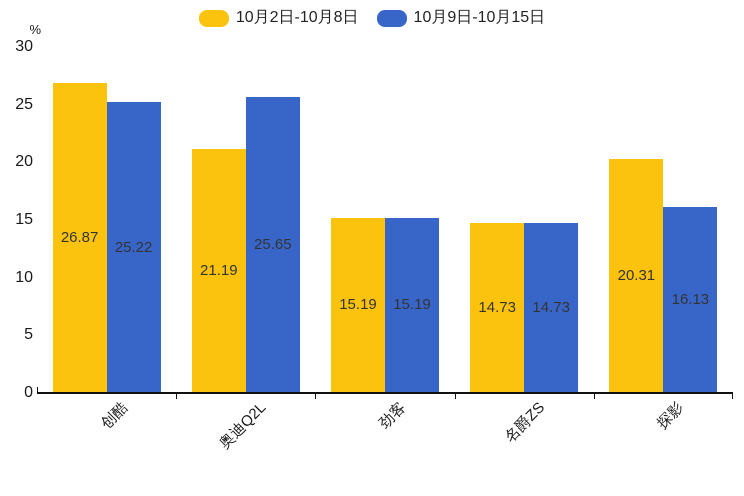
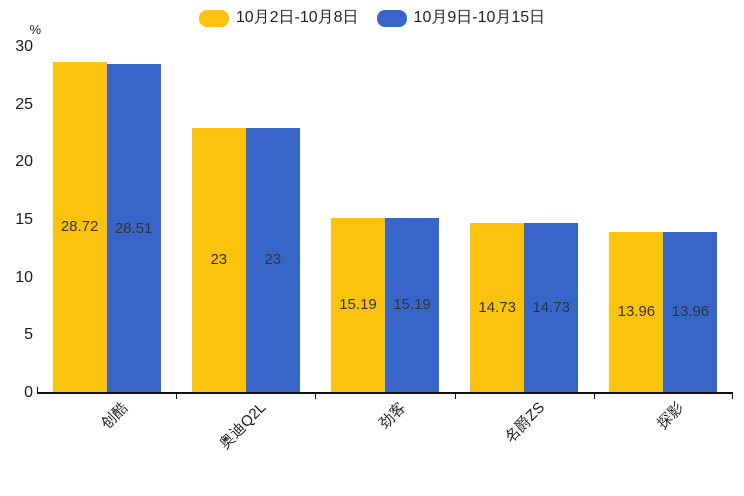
10月2日-10月8日/创酷: 26.87 -> 28.72
10月9日-10月15日/创酷: 25.22 -> 28.51
10月2日-10月8日/奥迪Q2L: 21.19 -> 23
10月9日-10月15日/奥迪Q2L: 25.65 -> 23
10月2日-10月8日/探影: 20.31 -> 13.96
10月9日-10月15日/探影: 16.13 -> 13.96
